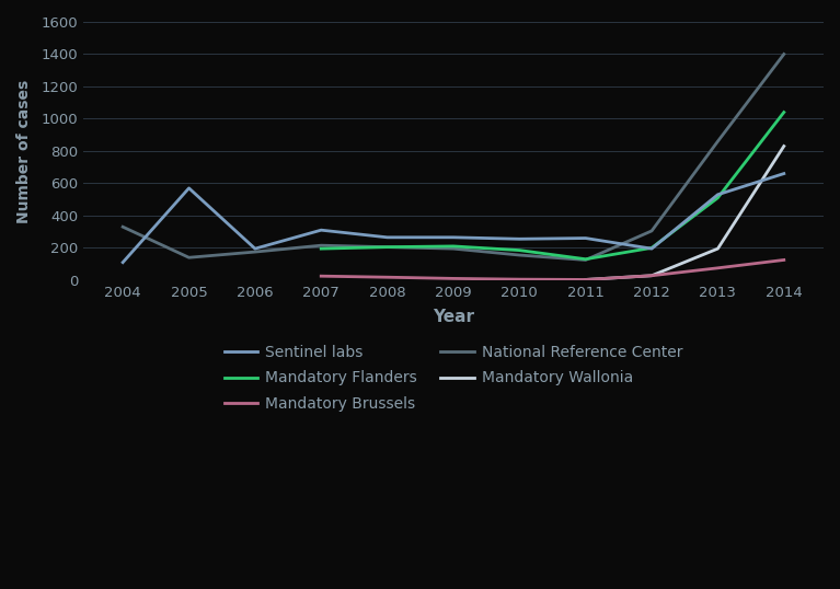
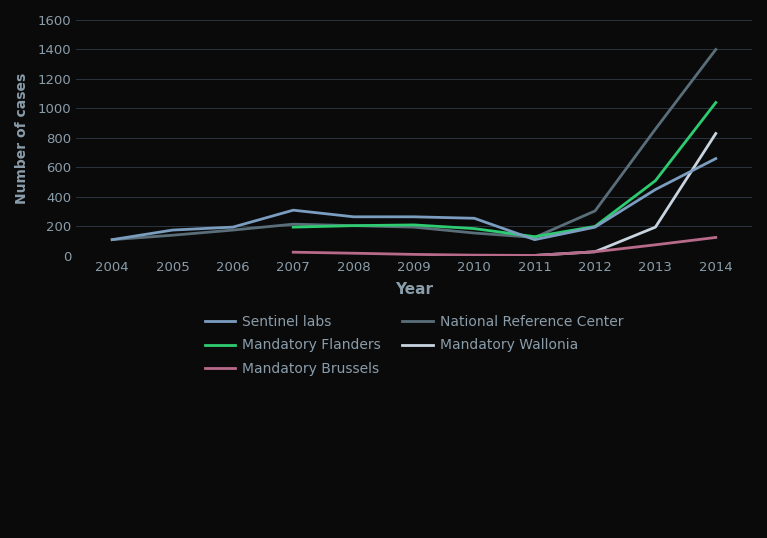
National Reference Center/2004: 330 -> 110
Sentinel labs/2005: 570 -> 180
Sentinel labs/2011: 260 -> 110
Sentinel labs/2013: 530 -> 450
